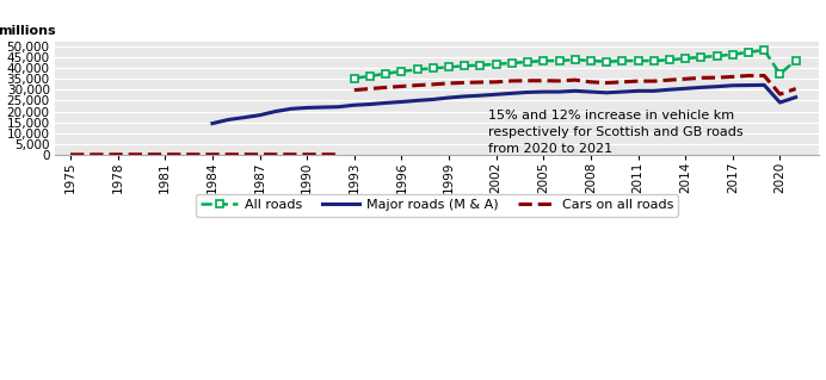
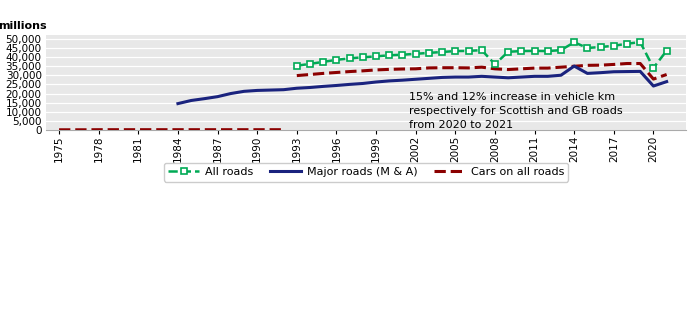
All roads/2008: 43,000 -> 36,000
All roads/2014: 44,000 -> 48,000
Major roads (M & A)/2014: 30,000 -> 35,000
All roads/2020: 37,000 -> 34,000
